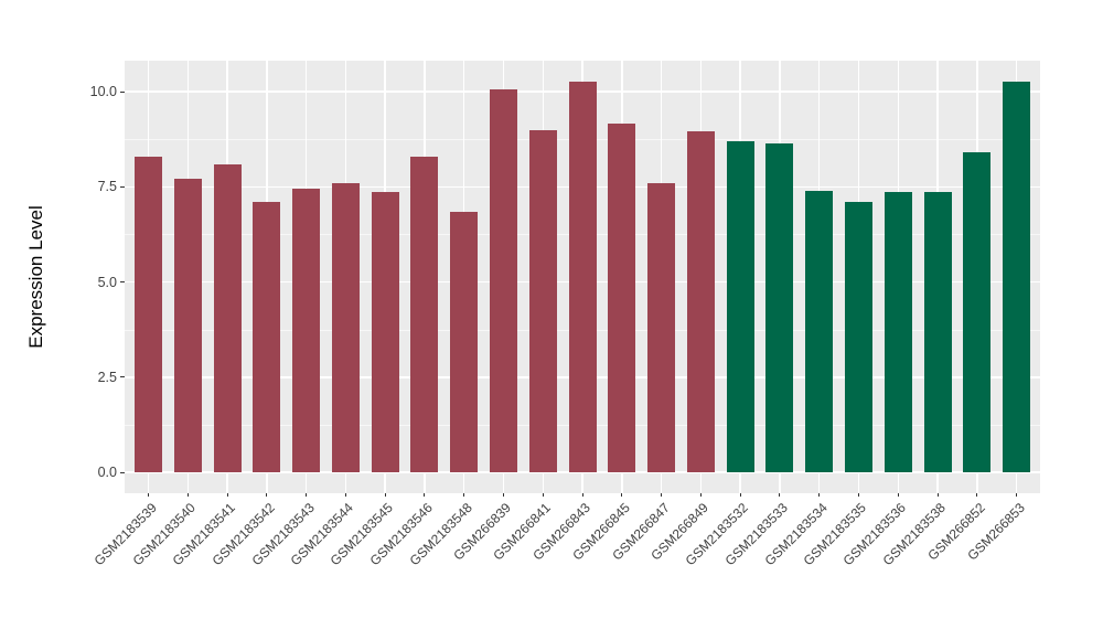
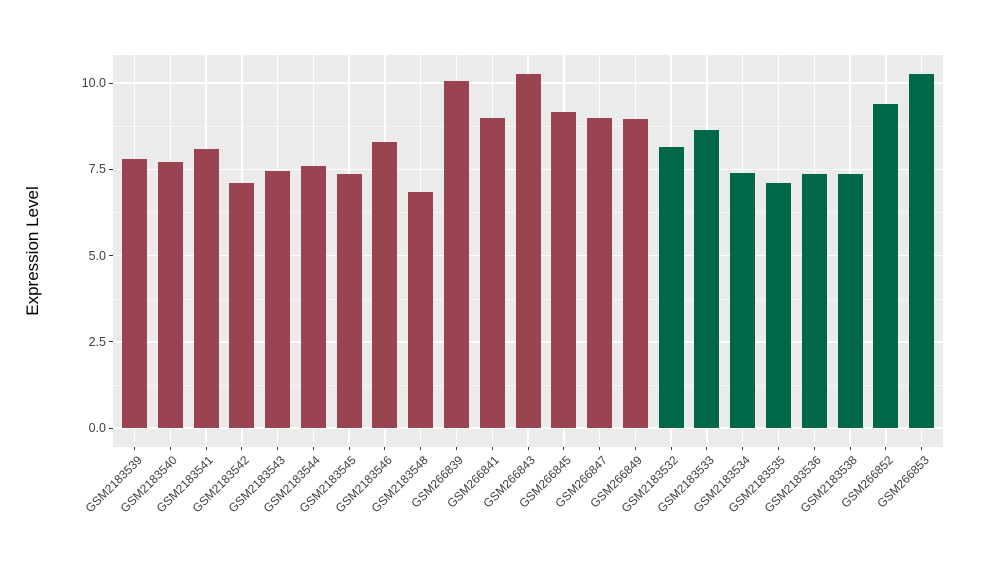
GSM2183539: 8.3 -> 7.8
GSM266847: 7.6 -> 9.0
GSM2183532: 8.7 -> 8.2
GSM266852: 8.4 -> 9.4
